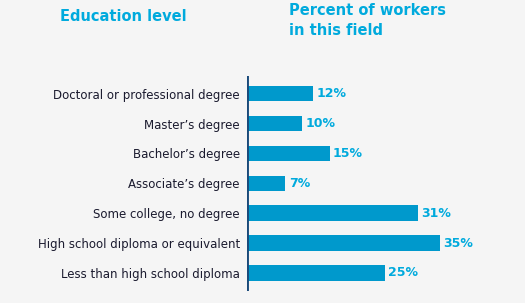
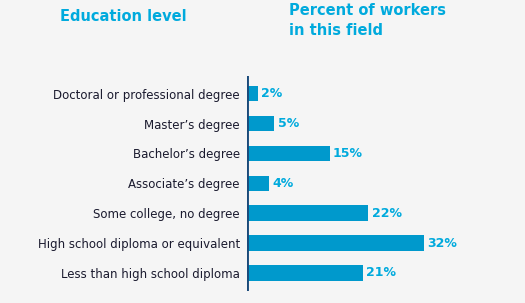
Doctoral or professional degree: 12% -> 2%
Master’s degree: 10% -> 5%
Associate’s degree: 7% -> 4%
Some college, no degree: 31% -> 22%
High school diploma or equivalent: 35% -> 32%
Less than high school diploma: 25% -> 21%
